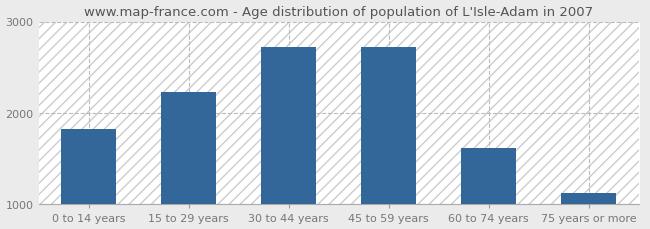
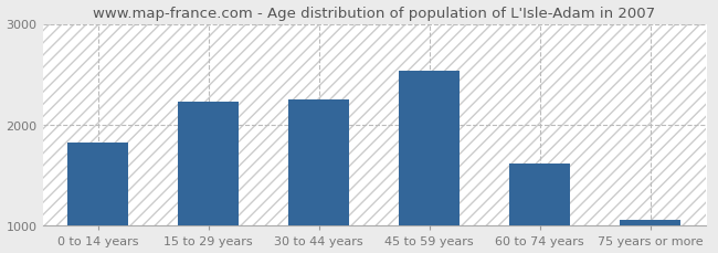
30 to 44 years: 2720 -> 2260
45 to 59 years: 2720 -> 2530
75 years or more: 1120 -> 1060
